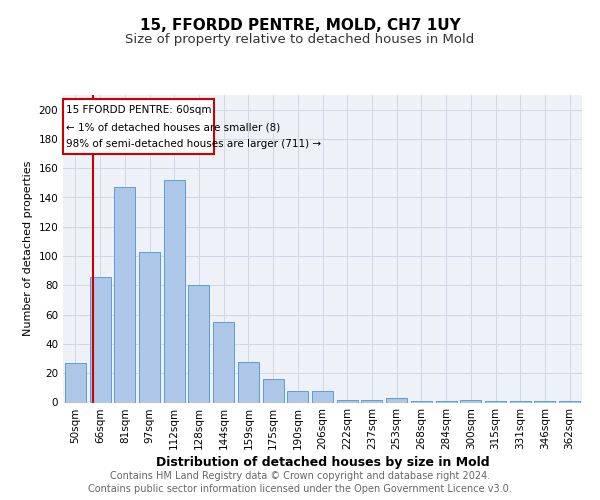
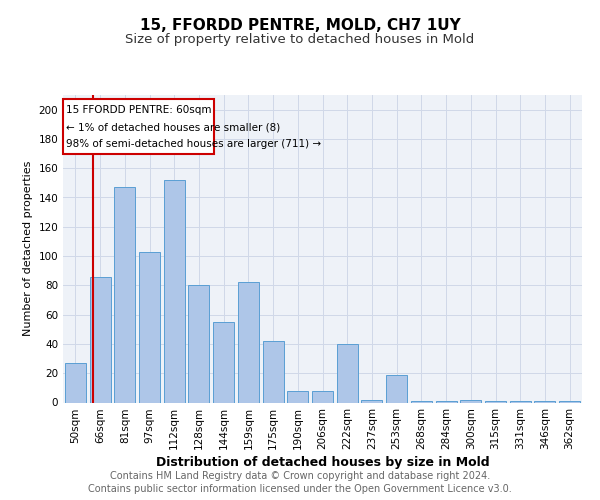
159sqm: 28 -> 82
175sqm: 16 -> 42
222sqm: 2 -> 40
253sqm: 3 -> 19
